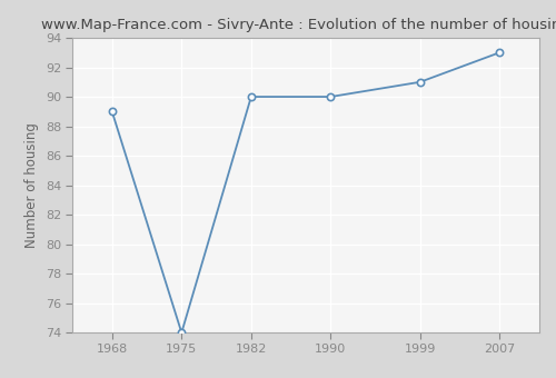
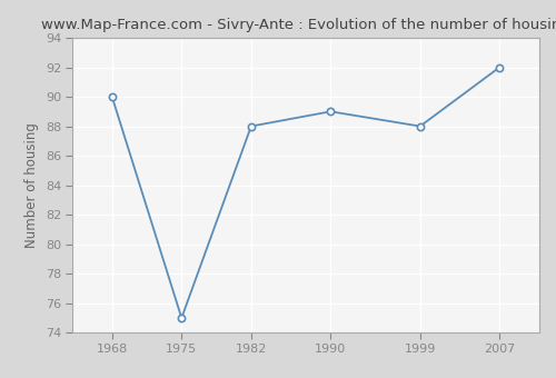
1968: 89 -> 90
1975: 74 -> 75
1982: 90 -> 88
1990: 90 -> 89
1999: 91 -> 88
2007: 93 -> 92
